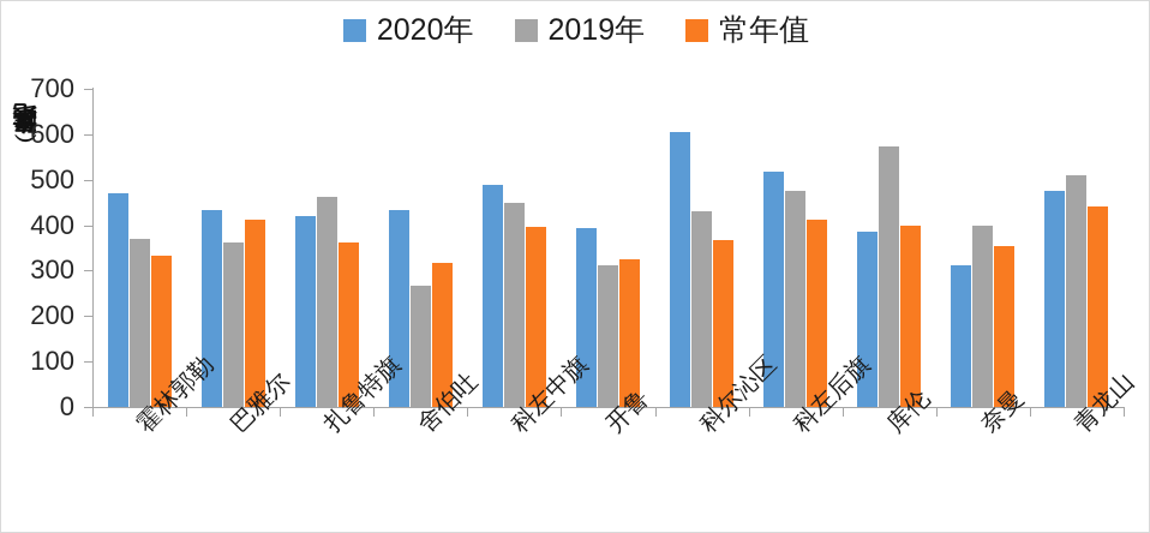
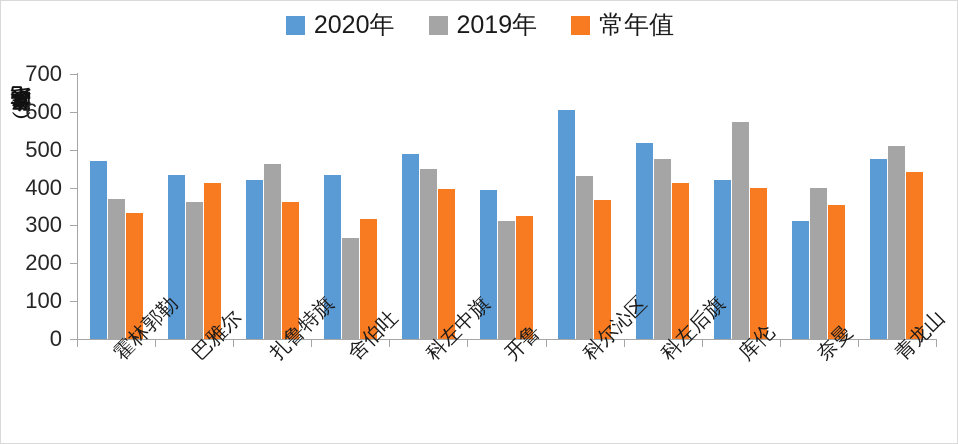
2020年/库伦: 390 -> 420
